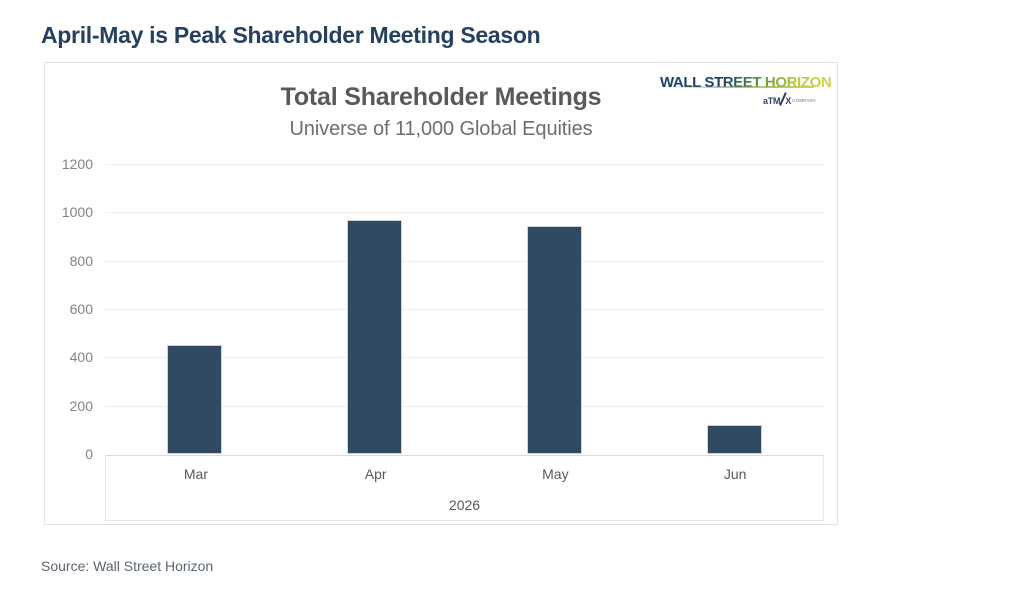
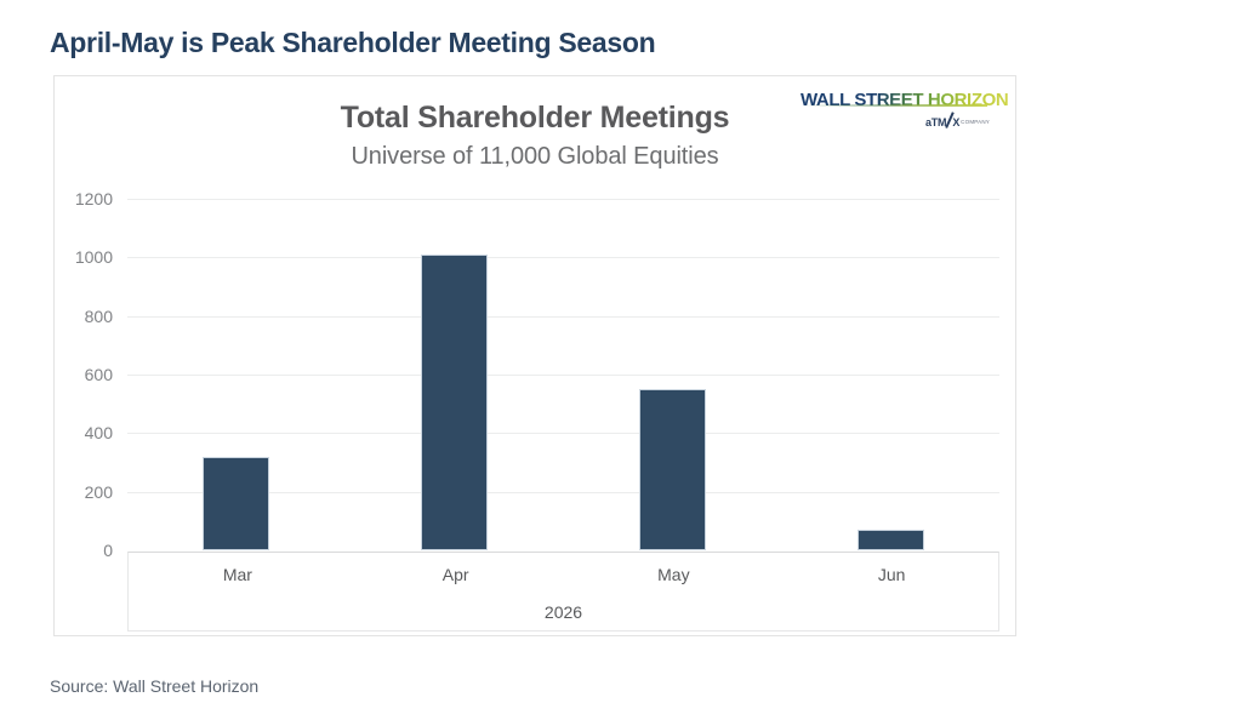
Mar: 450 -> 320
Apr: 970 -> 1010
May: 940 -> 550
Jun: 120 -> 70
